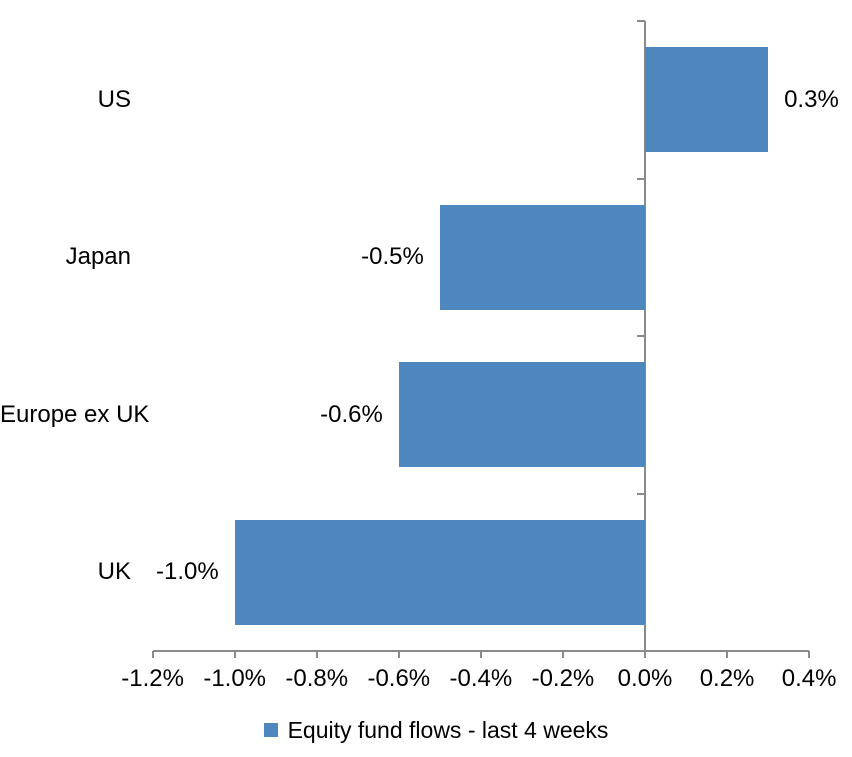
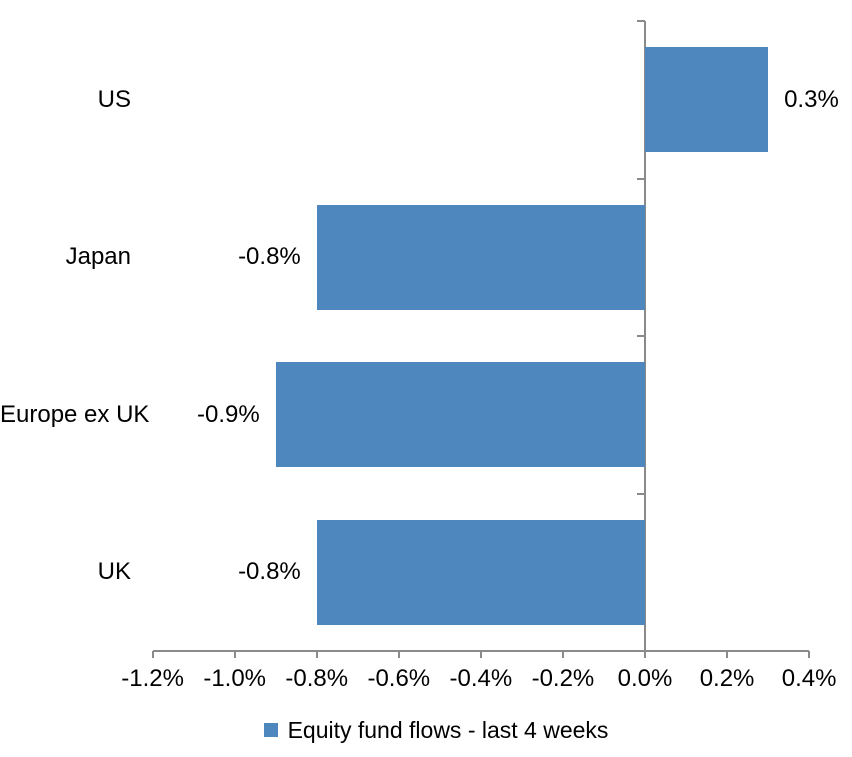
Japan: -0.5% -> -0.8%
Europe ex UK: -0.6% -> -0.9%
UK: -1.0% -> -0.8%
